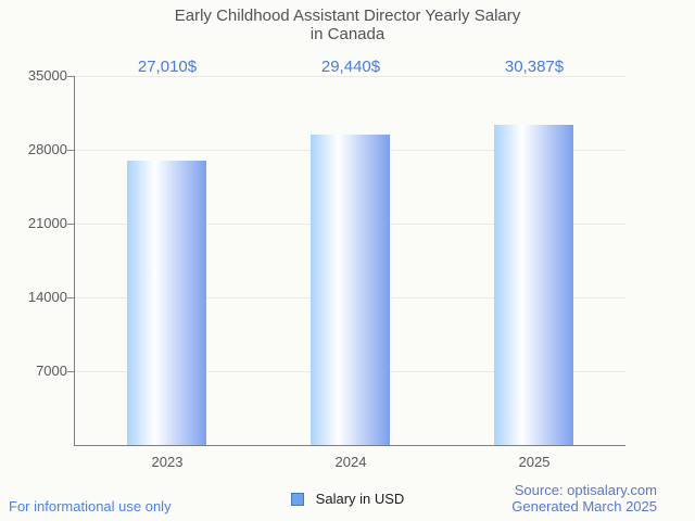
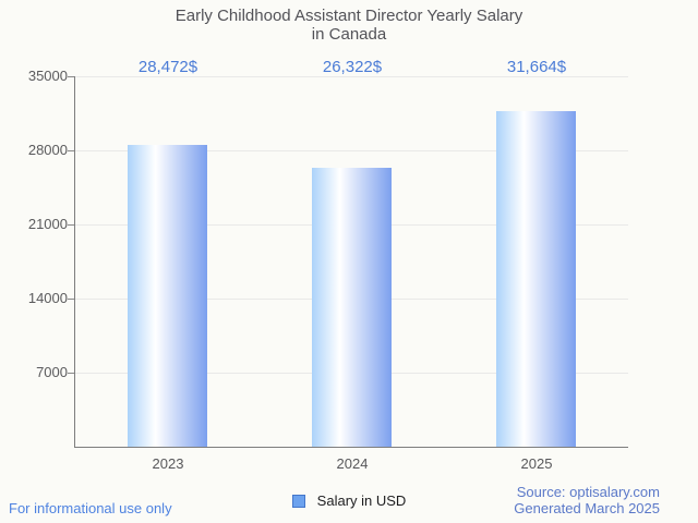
2023: 27,010 -> 28,472
2024: 29,440 -> 26,322
2025: 30,387 -> 31,664
